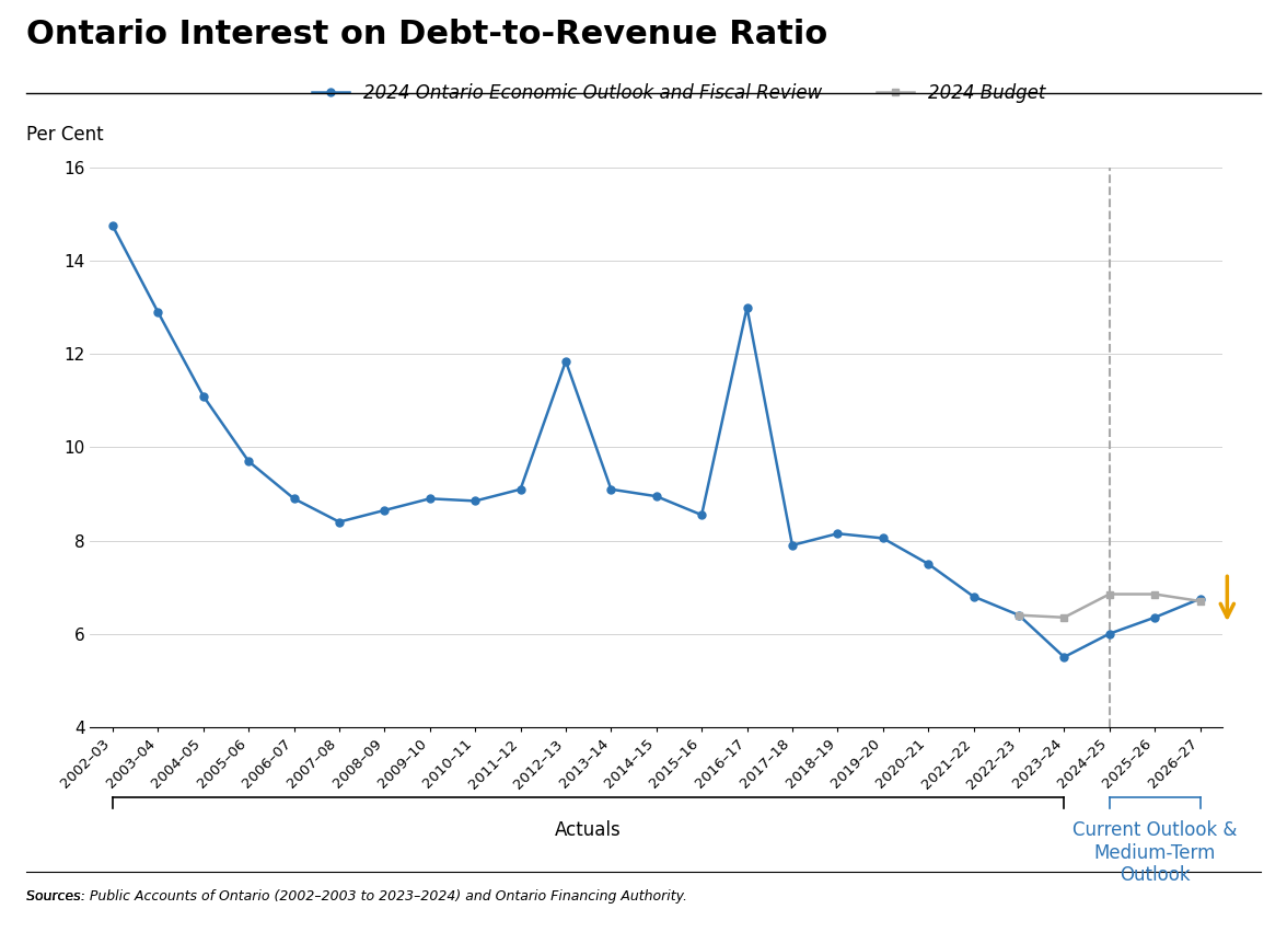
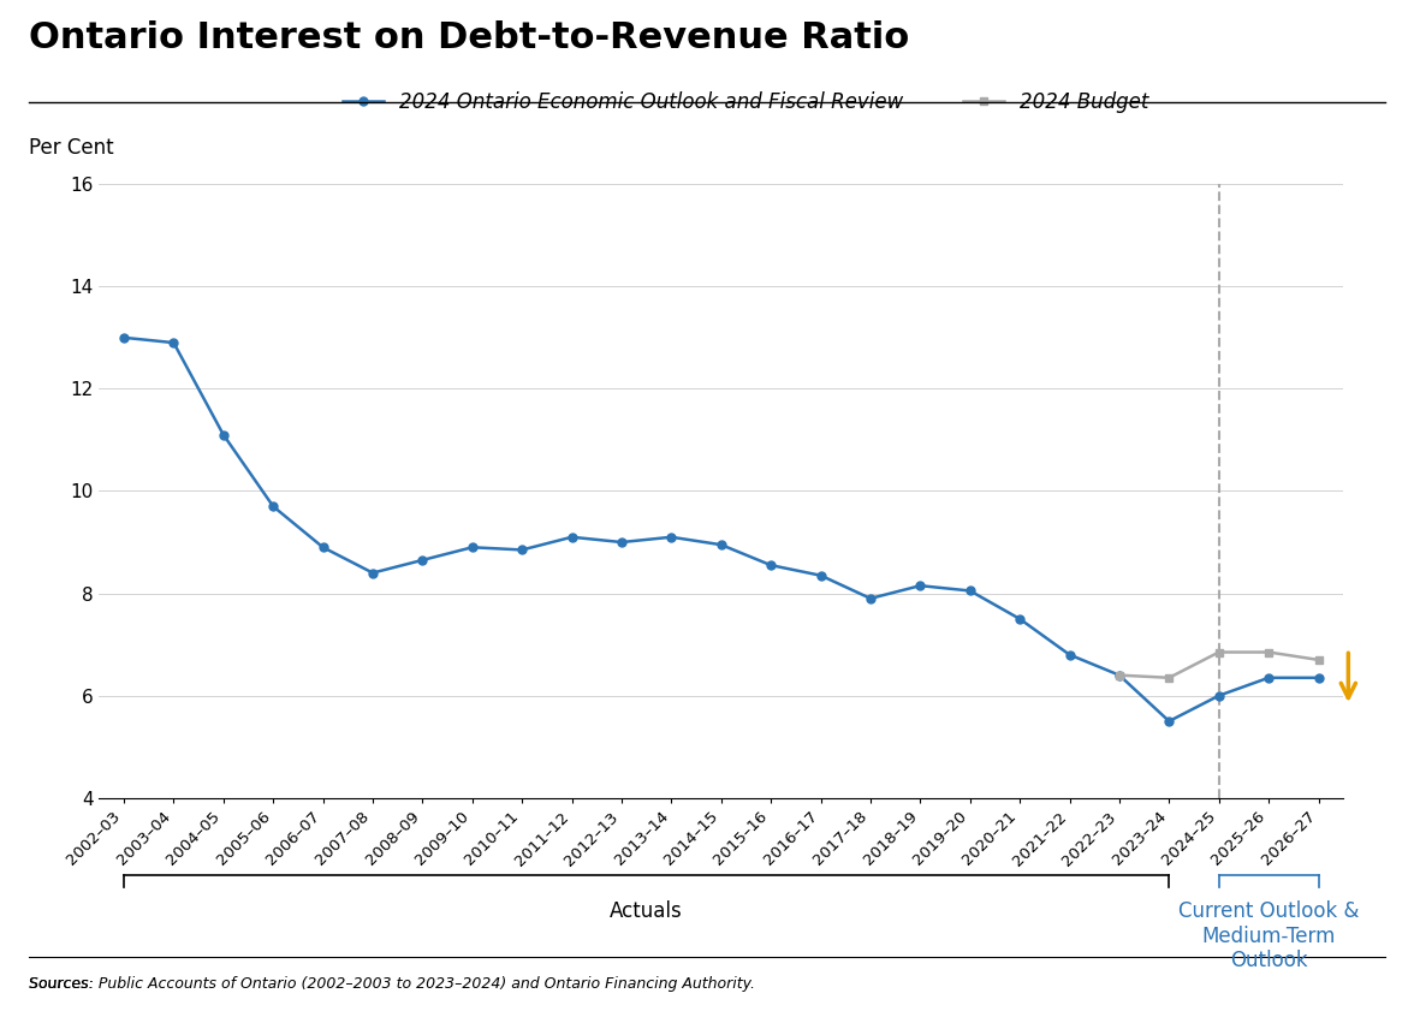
2024 Ontario Economic Outlook and Fiscal Review/2002–03: 14.75 -> 13.00
2024 Ontario Economic Outlook and Fiscal Review/2012–13: 11.85 -> 9.00
2024 Ontario Economic Outlook and Fiscal Review/2016–17: 13.00 -> 8.35
2024 Ontario Economic Outlook and Fiscal Review/2026–27: 6.75 -> 6.35
